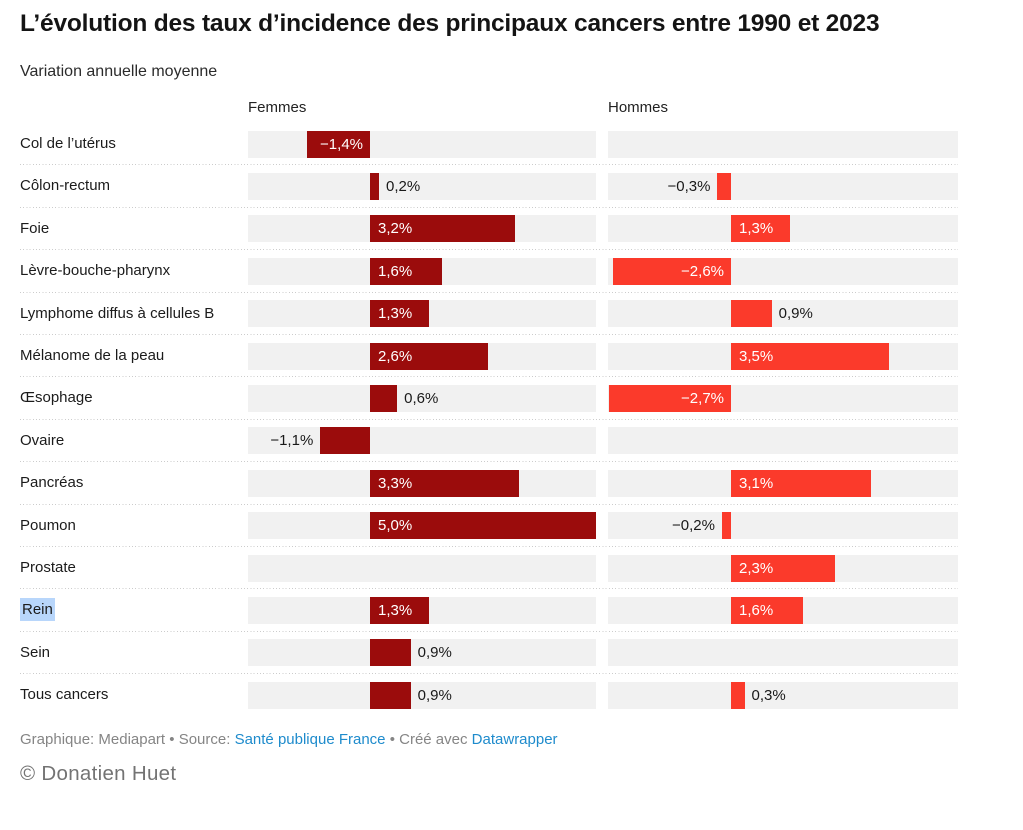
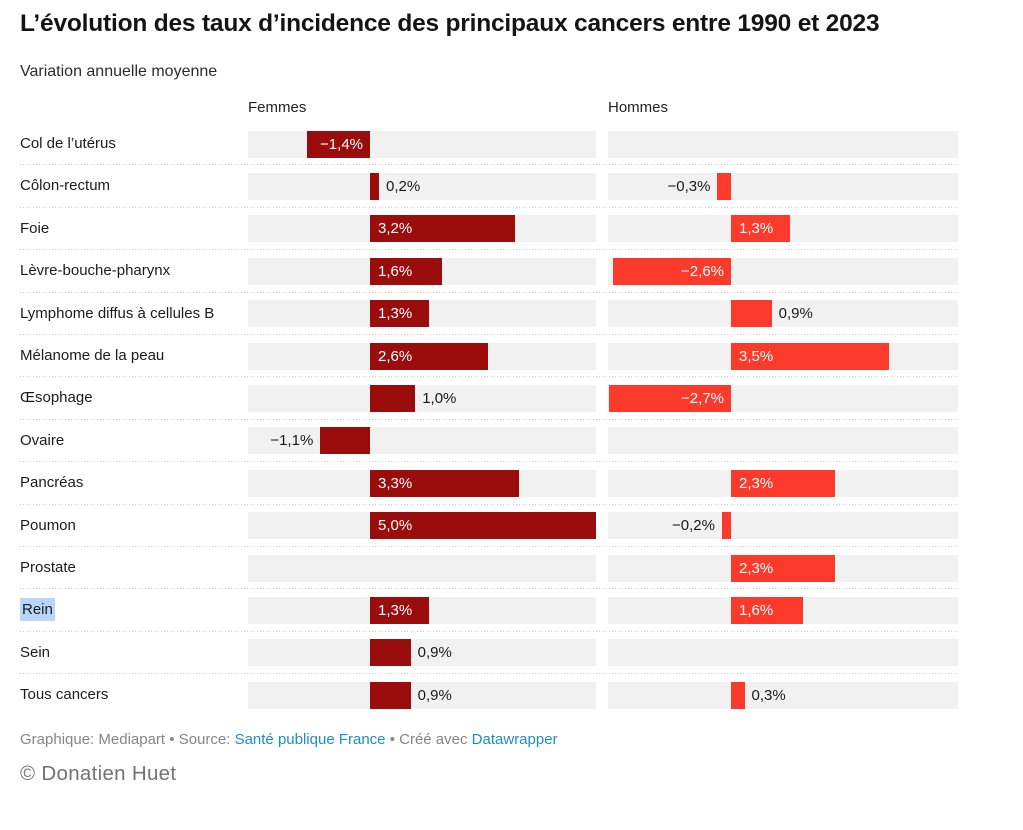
Femmes/Œsophage: 0,6% -> 1,0%
Hommes/Pancréas: 3,1% -> 2,3%
